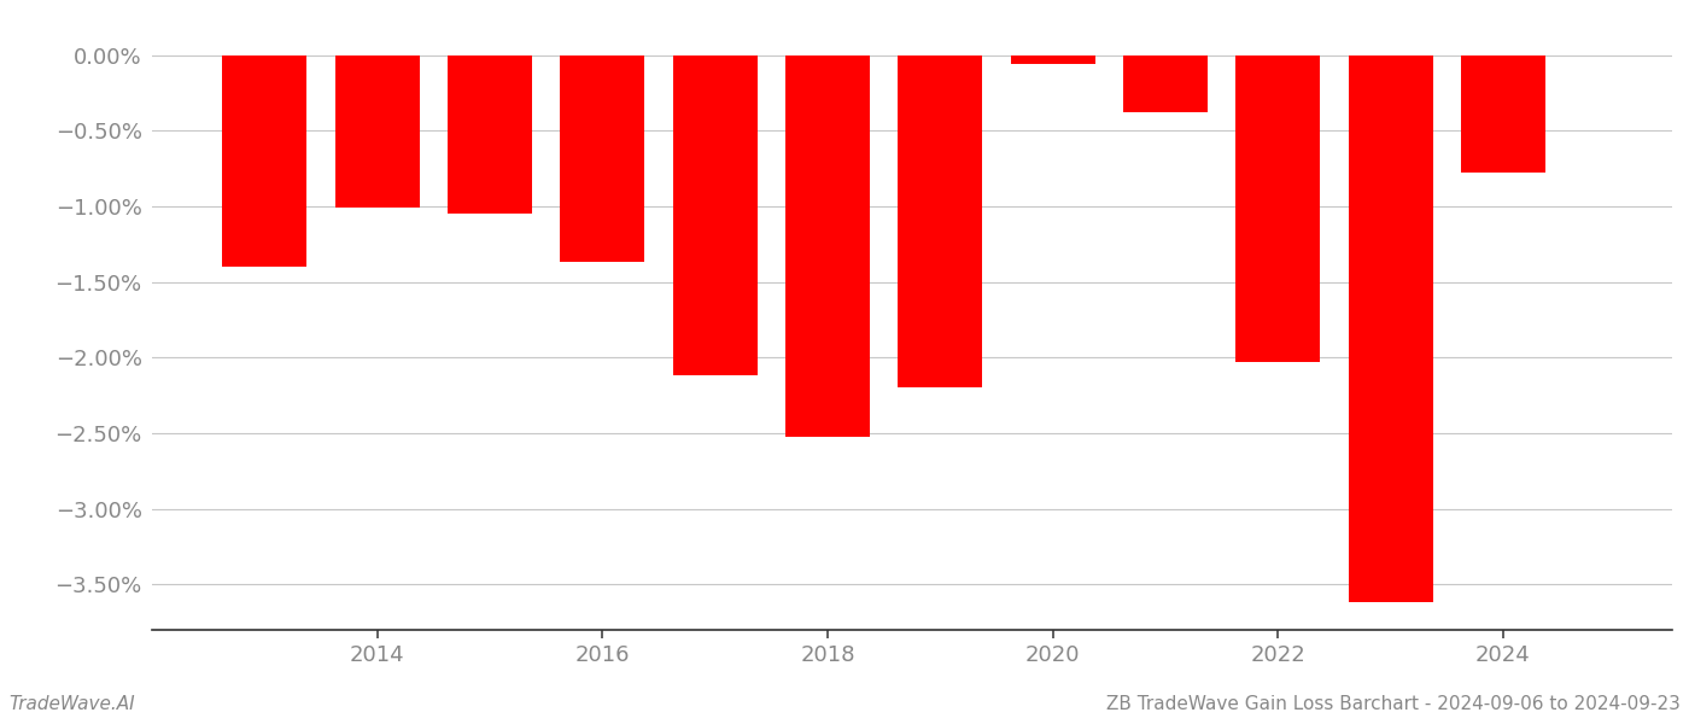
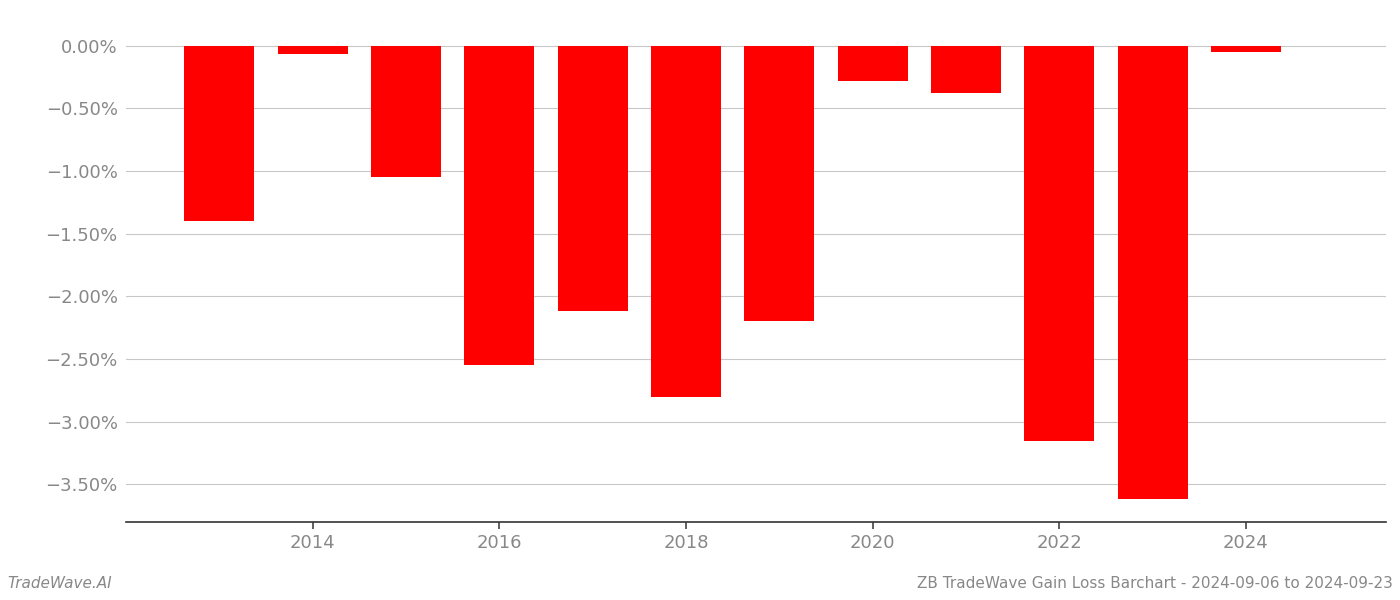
2014: -1.01% -> -0.07%
2016: -1.37% -> -2.55%
2018: -2.52% -> -2.80%
2020: -0.06% -> -0.28%
2022: -2.03% -> -3.15%
2024: -0.78% -> -0.05%
